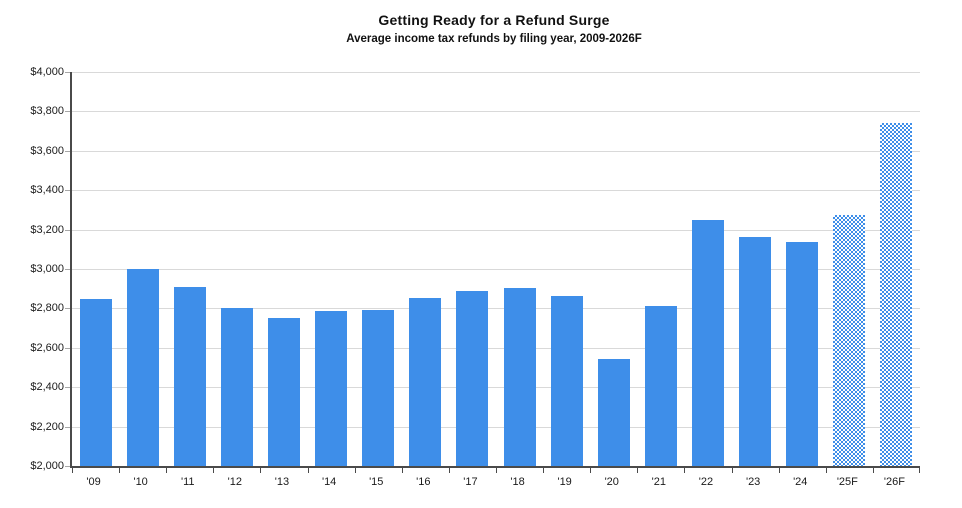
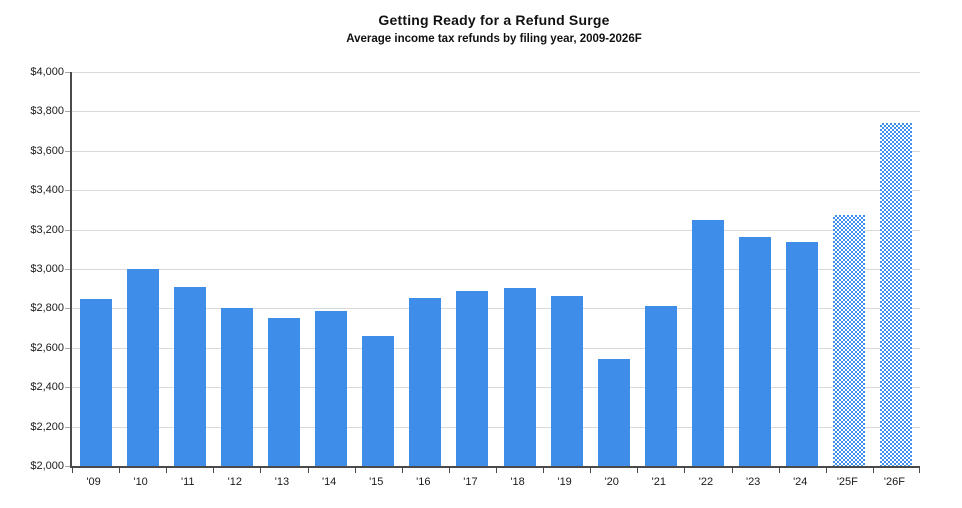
'15: $2790 -> $2660
